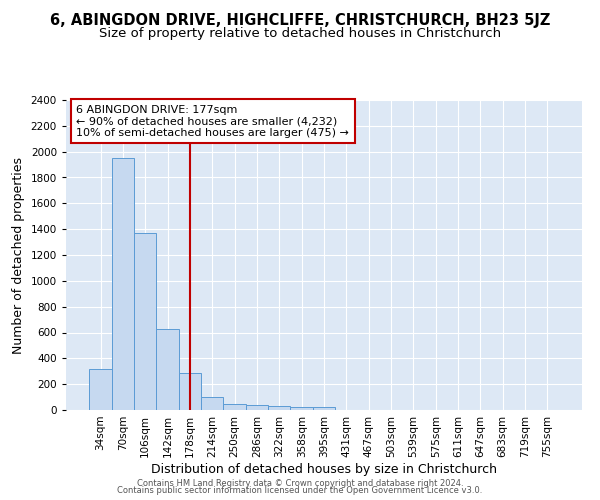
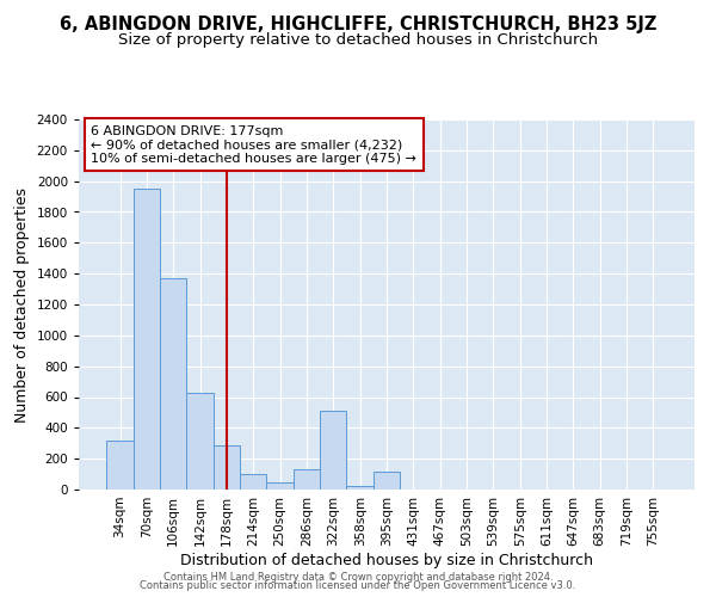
286sqm: 40 -> 130
322sqm: 30 -> 510
395sqm: 20 -> 120
